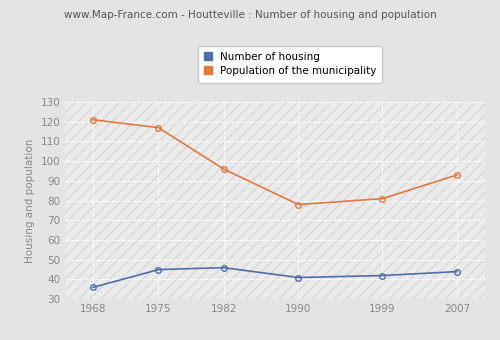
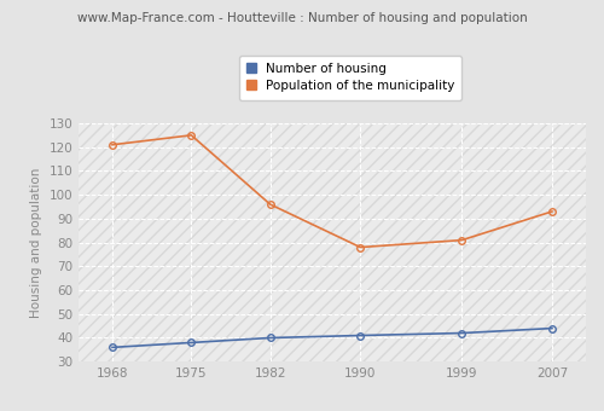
Number of housing/1975: 45 -> 38
Population of the municipality/1975: 117 -> 125
Number of housing/1982: 46 -> 40
